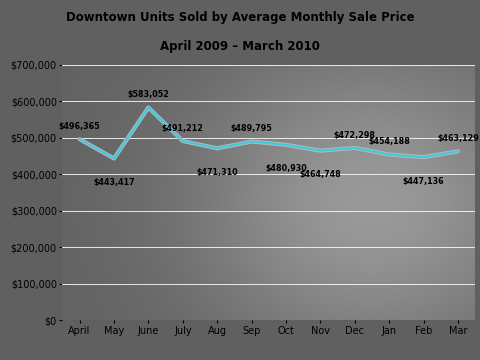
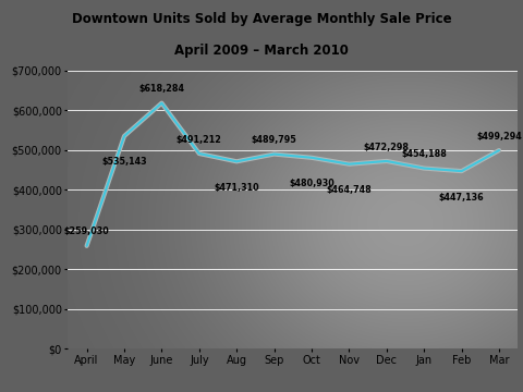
April: $496,365 -> $259,030
May: $443,417 -> $535,143
June: $583,052 -> $618,284
Mar: $463,129 -> $499,294
